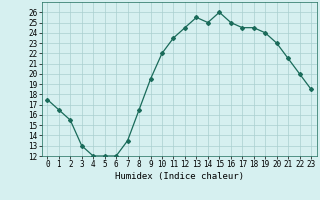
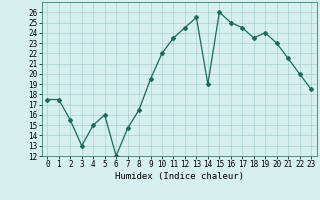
1: 16.5 -> 17.5
4: 12.0 -> 15.0
5: 12.0 -> 16.0
7: 13.5 -> 14.7
14: 25.0 -> 19.0
18: 24.5 -> 23.5
